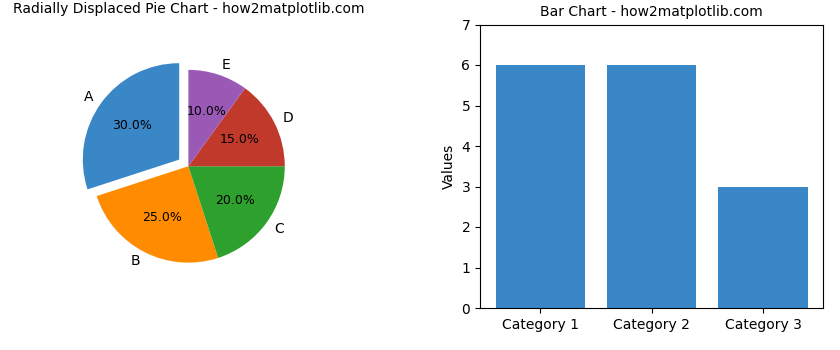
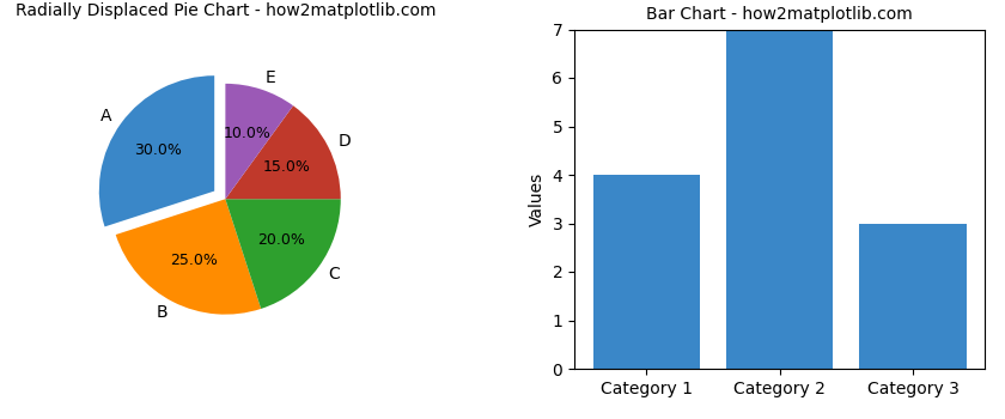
Category 1: 6 -> 4
Category 2: 6 -> 7
